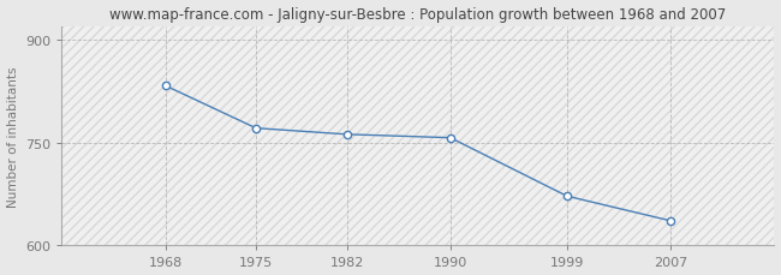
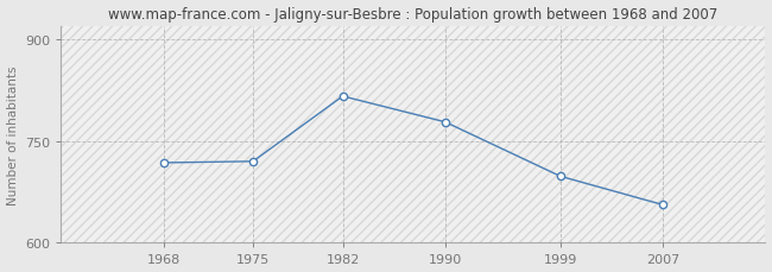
1968: 833 -> 718
1975: 771 -> 720
1982: 762 -> 816
1990: 757 -> 778
1999: 672 -> 698
2007: 636 -> 656
